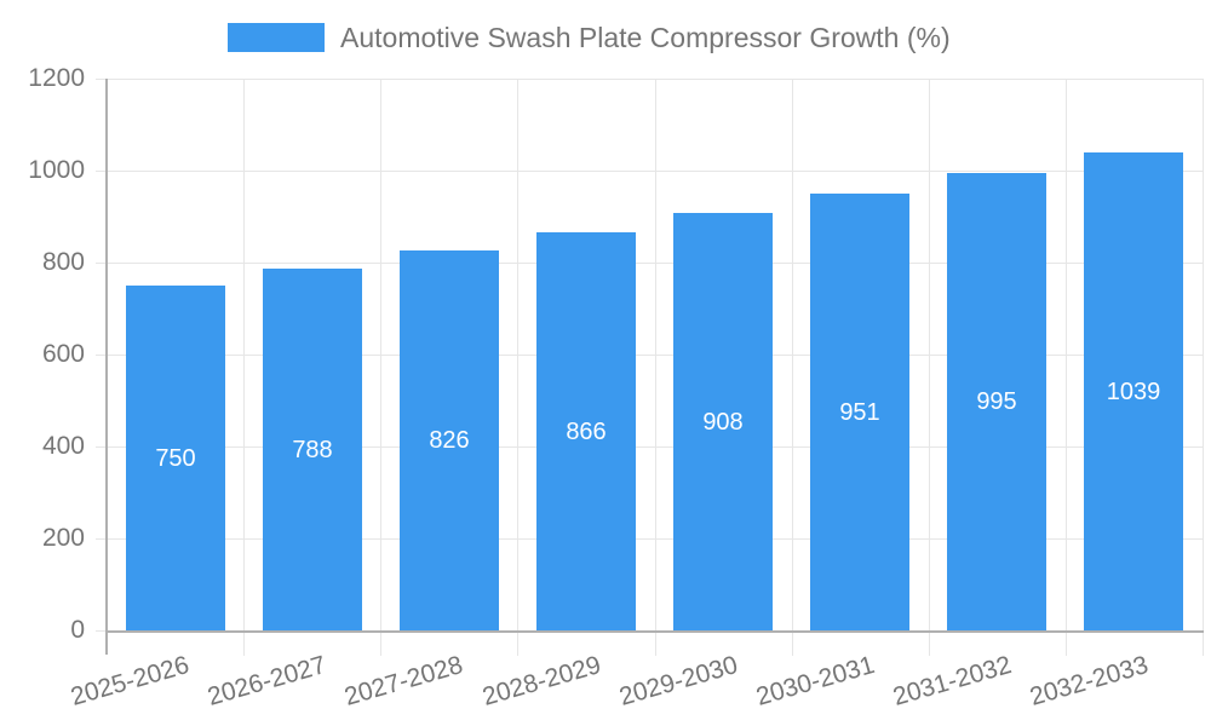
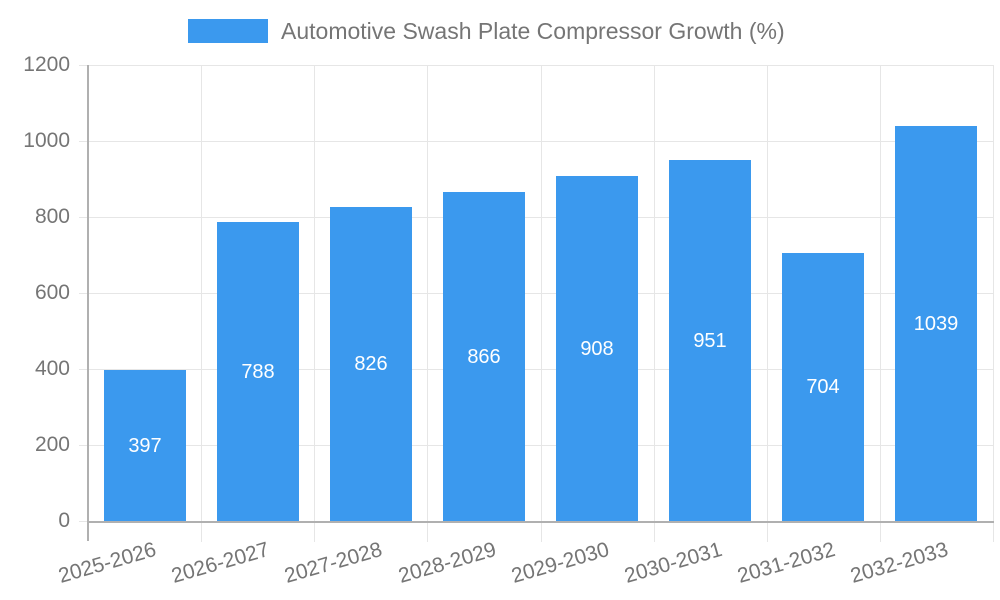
2025-2026: 750 -> 397
2031-2032: 995 -> 704
